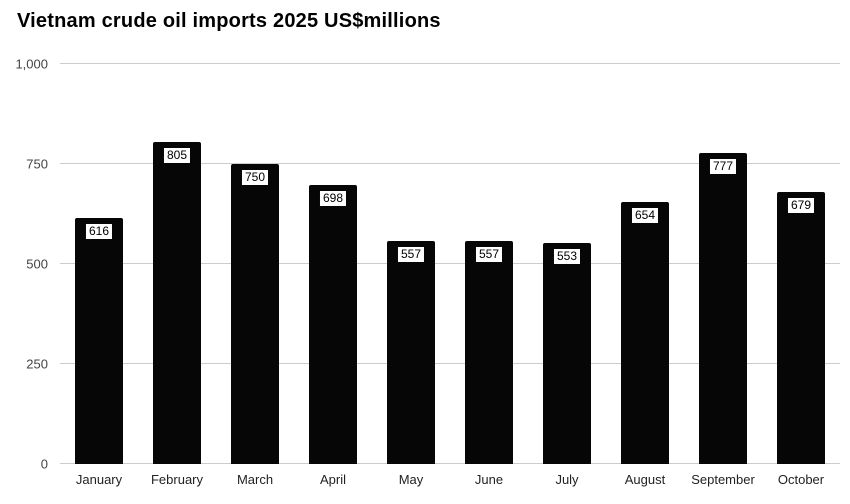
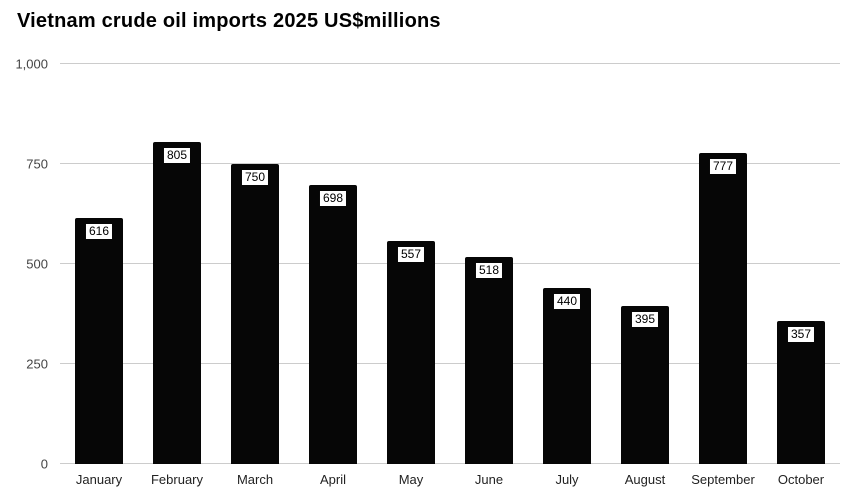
June: 557 -> 518
July: 553 -> 440
August: 654 -> 395
October: 679 -> 357
